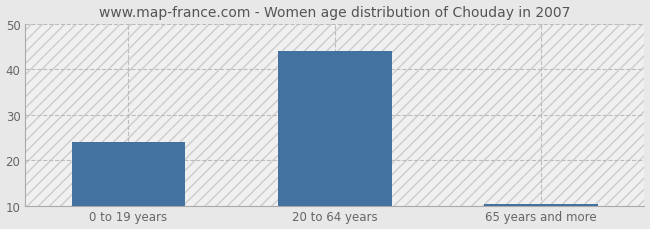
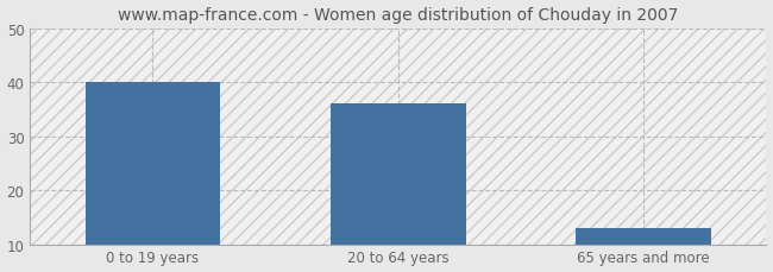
0 to 19 years: 24.0 -> 40.0
20 to 64 years: 44.0 -> 36.0
65 years and more: 10.3 -> 13.0
